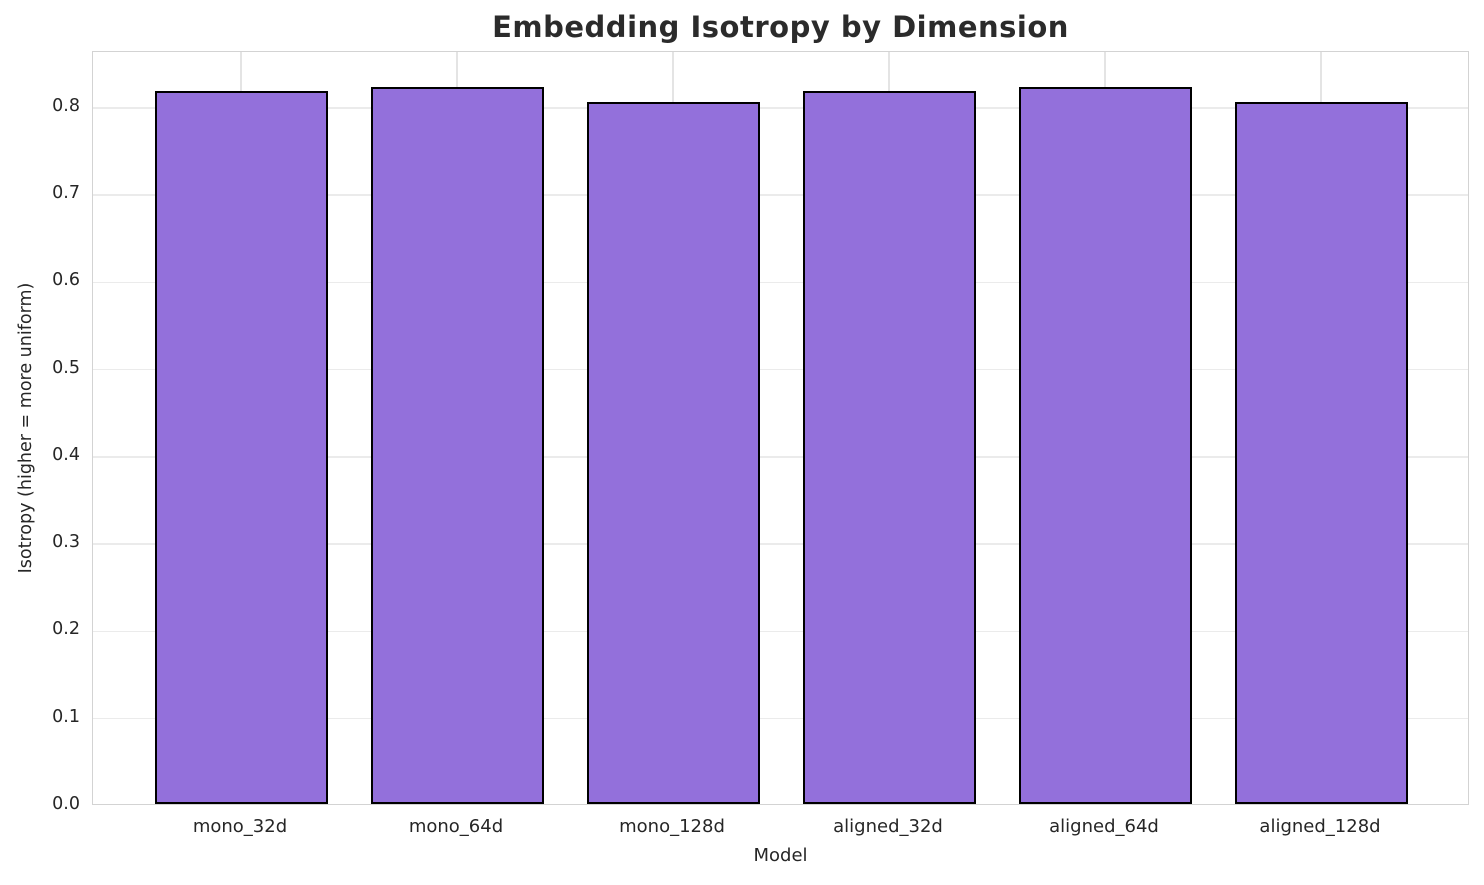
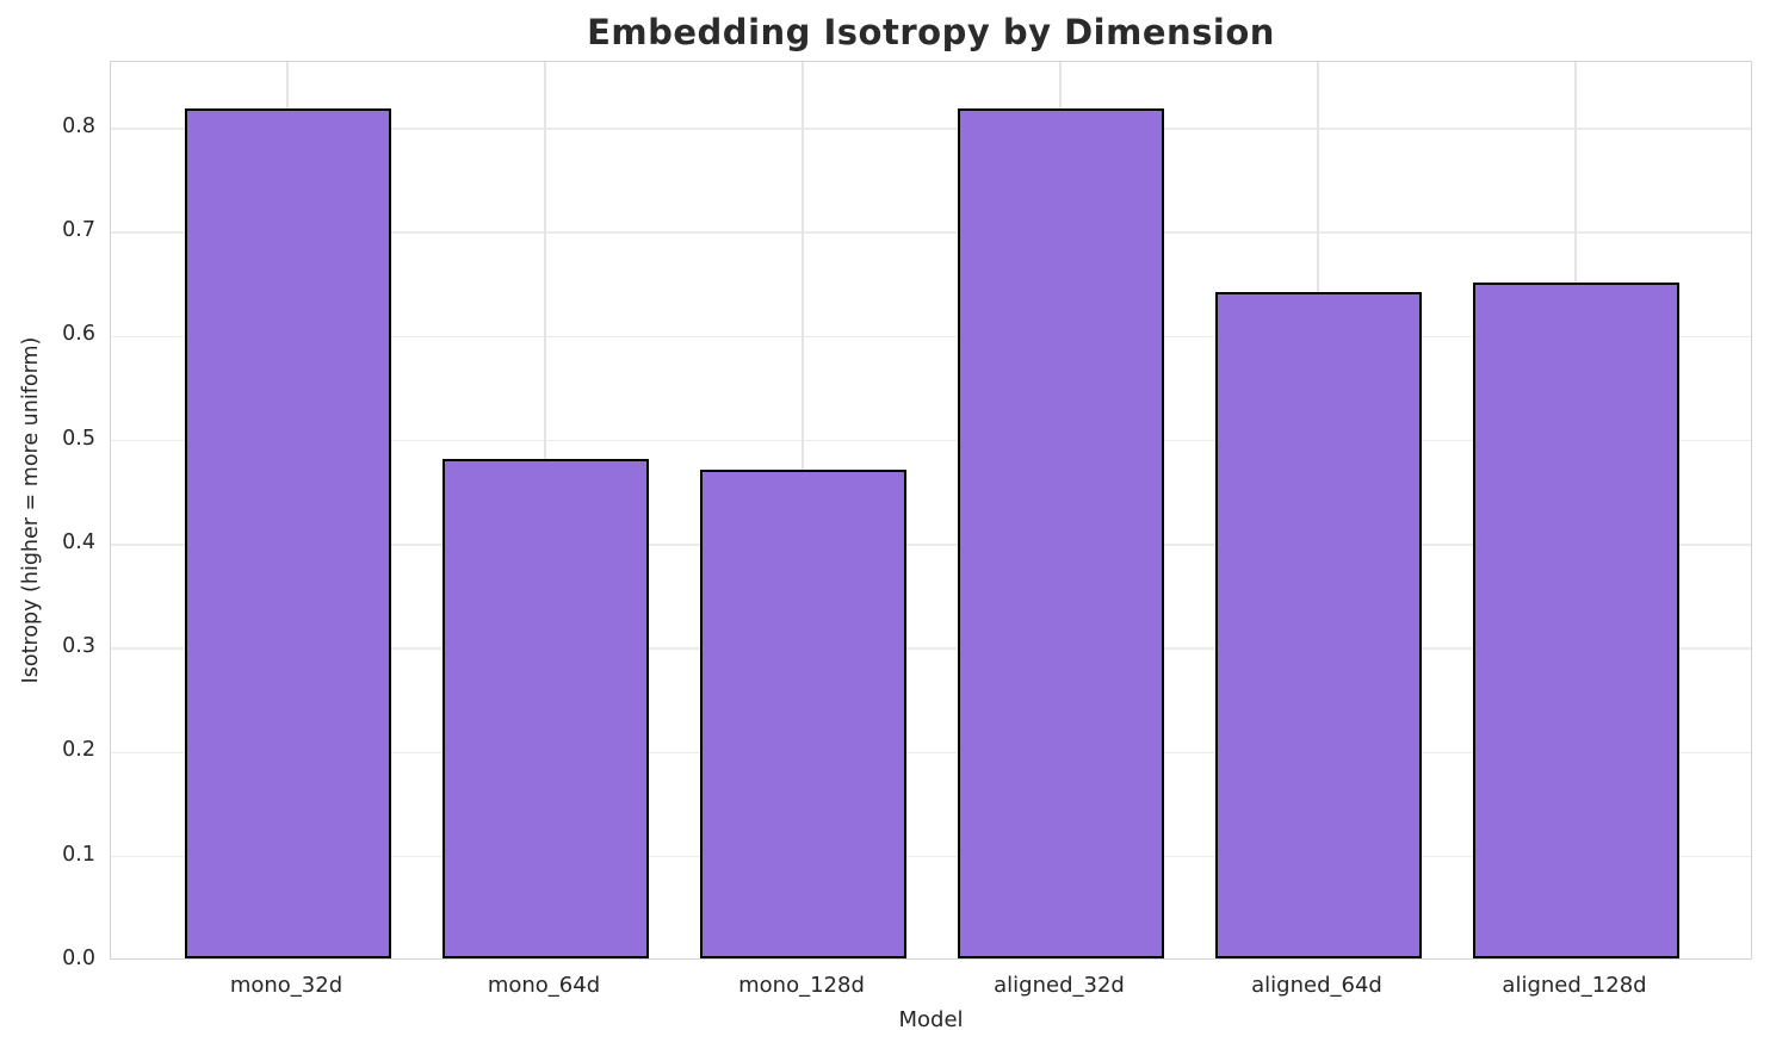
mono_64d: 0.82 -> 0.48
mono_128d: 0.81 -> 0.47
aligned_64d: 0.82 -> 0.64
aligned_128d: 0.81 -> 0.65
